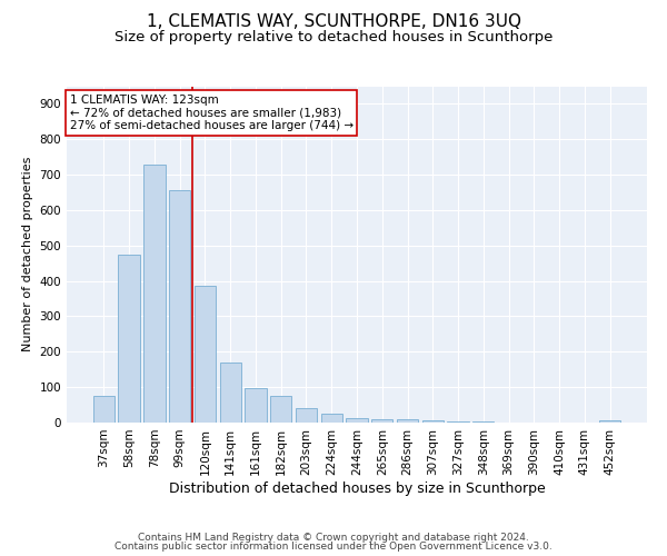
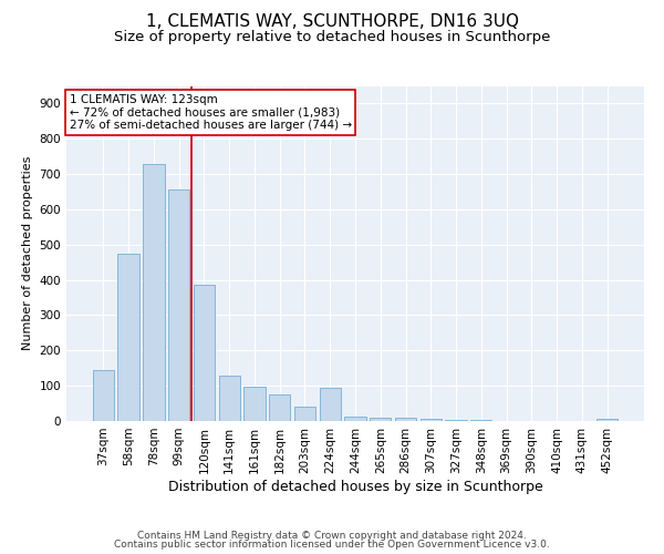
37sqm: 75 -> 145
141sqm: 170 -> 130
224sqm: 25 -> 95
